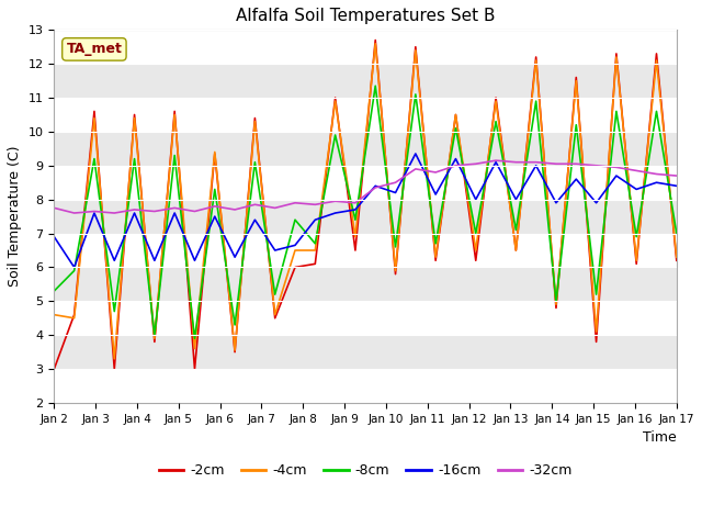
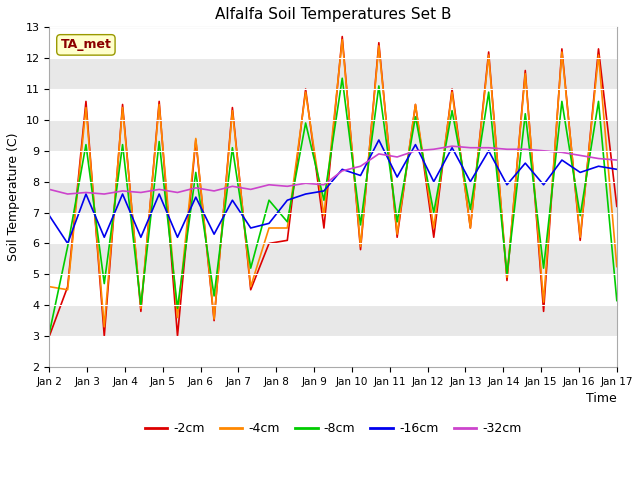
-8cm/Jan 2: 5.30 -> 3.10
-2cm/Jan 17: 6.20 -> 7.20
-4cm/Jan 17: 6.30 -> 5.25
-8cm/Jan 17: 7.00 -> 4.15
